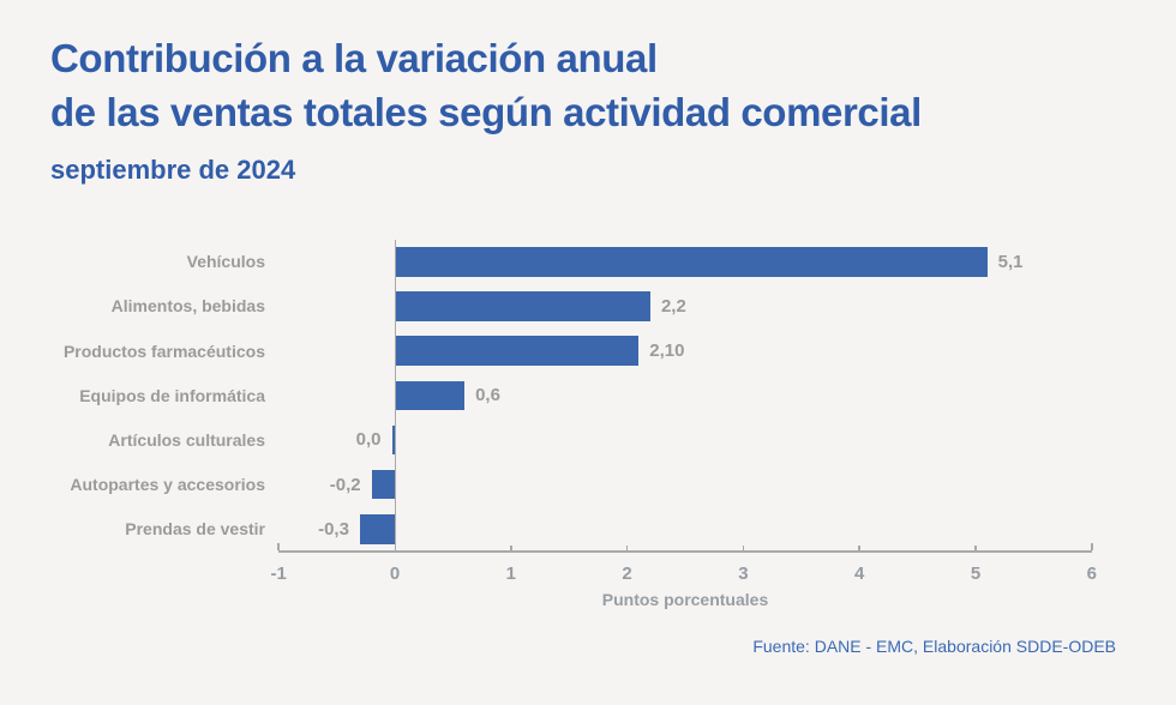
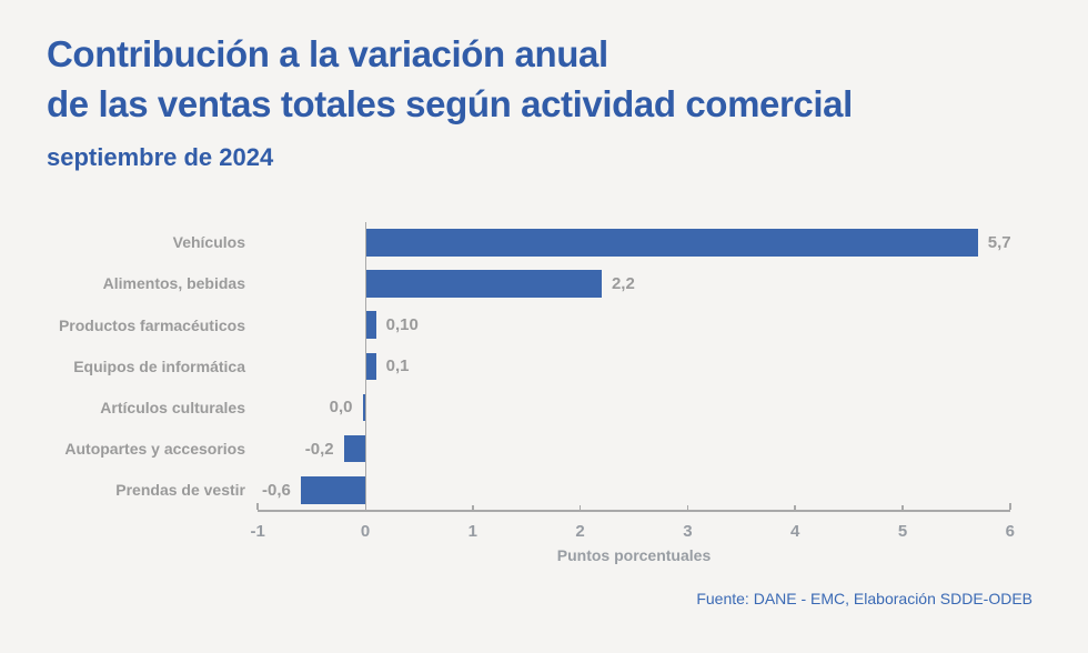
Vehículos: 5,1 -> 5,7
Productos farmacéuticos: 2,10 -> 0,10
Equipos de informática: 0,6 -> 0,1
Prendas de vestir: -0,3 -> -0,6
